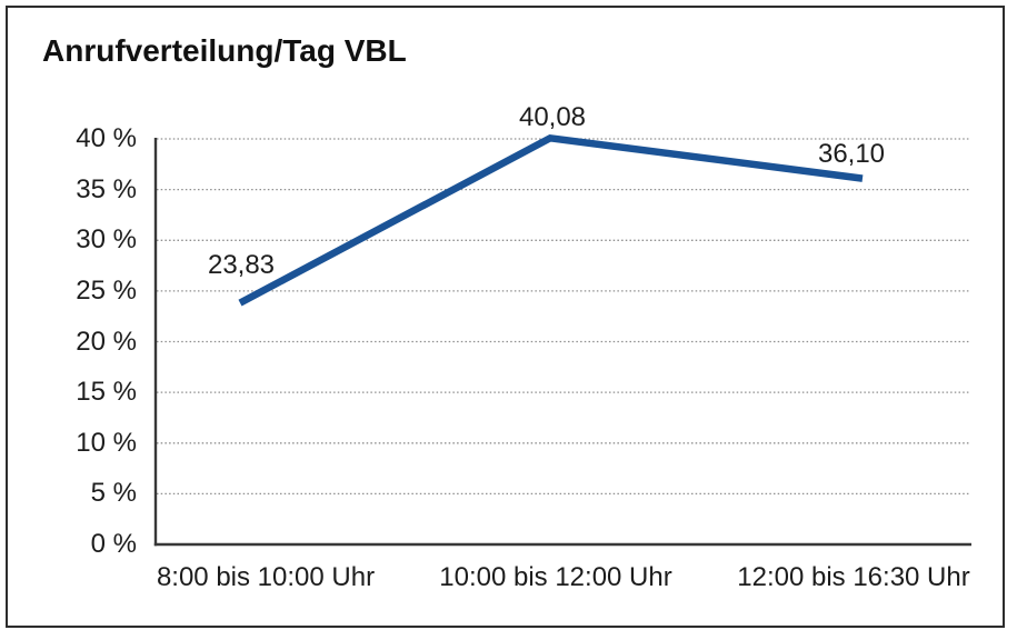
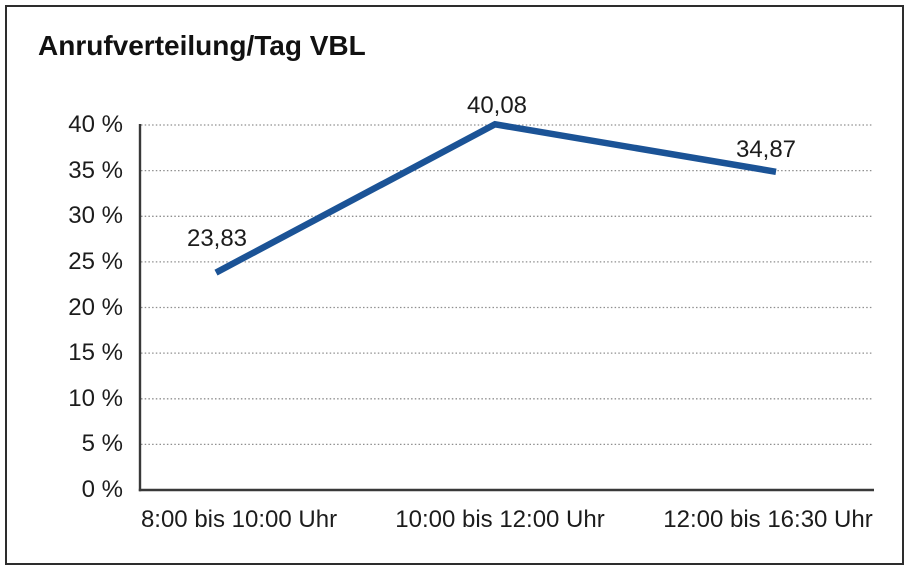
12:00 bis 16:30 Uhr: 36,10 -> 34,87
